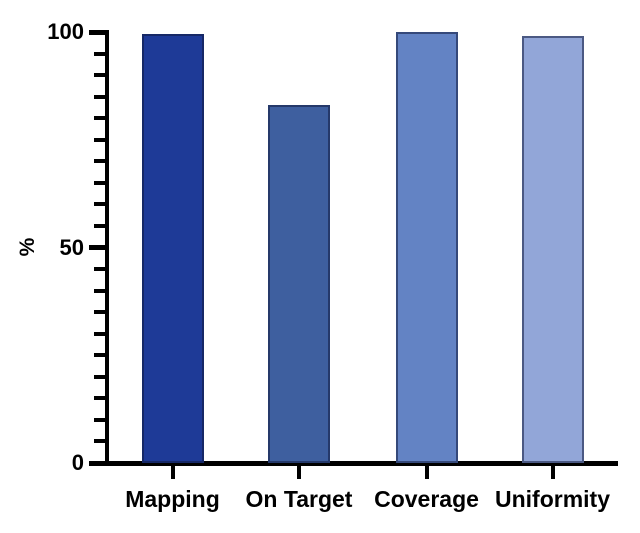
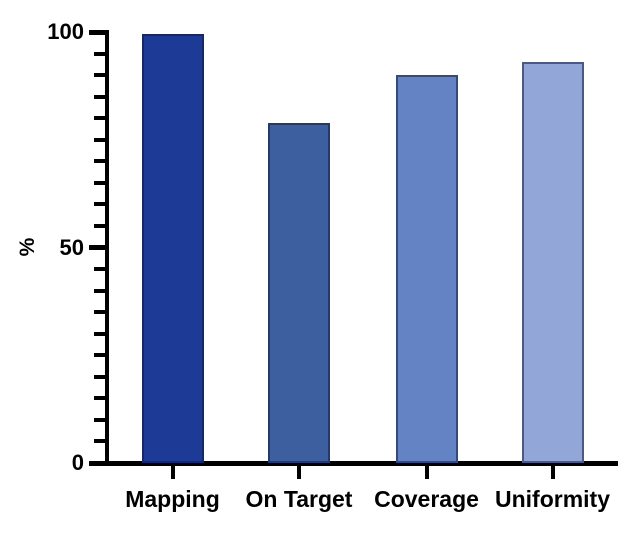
On Target: 83 -> 79
Coverage: 100 -> 90
Uniformity: 99 -> 93
